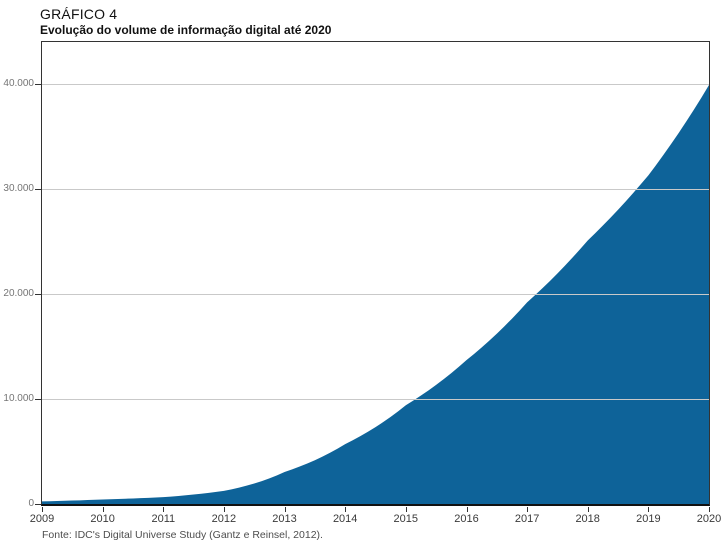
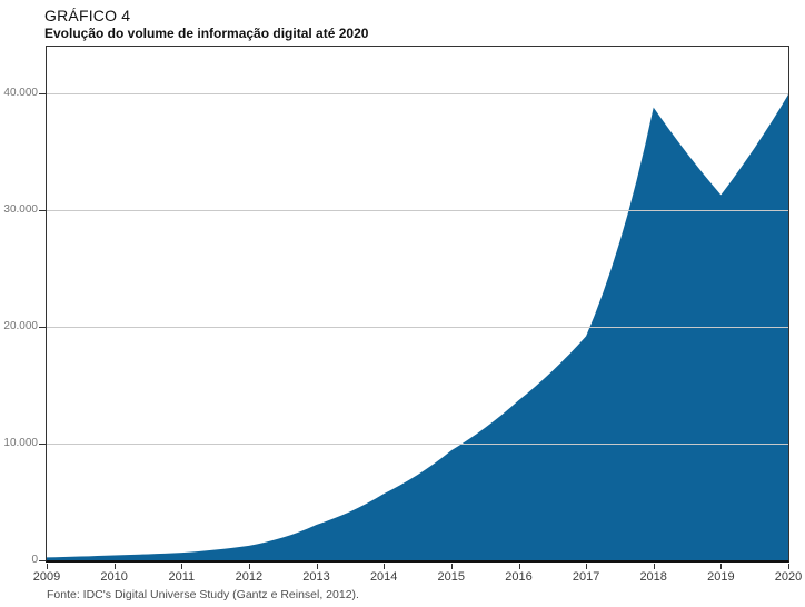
2018: 25100 -> 38800
